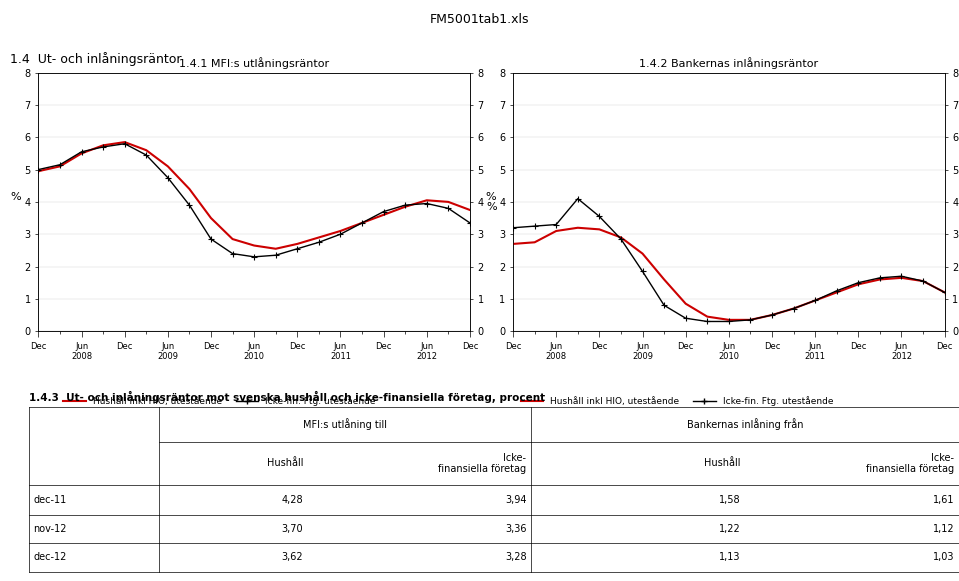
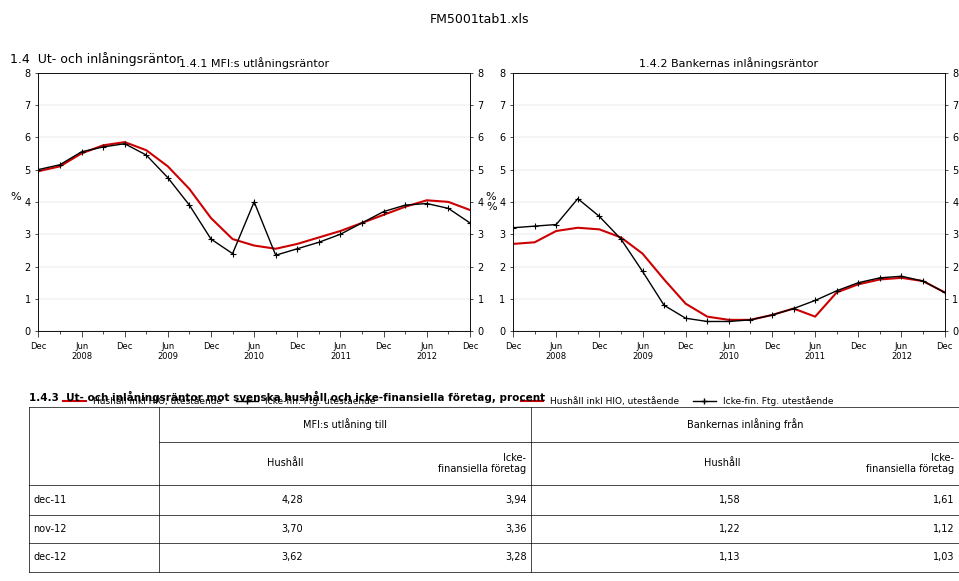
1.4.1 MFI:s utlåningsräntor/Icke-fin. Ftg. utestående/Jun 2010: 2.30 -> 4.00
1.4.2 Bankernas inlåningsräntor/Hushåll inkl HIO, utestående/Jun 2011: 0.95 -> 0.45
